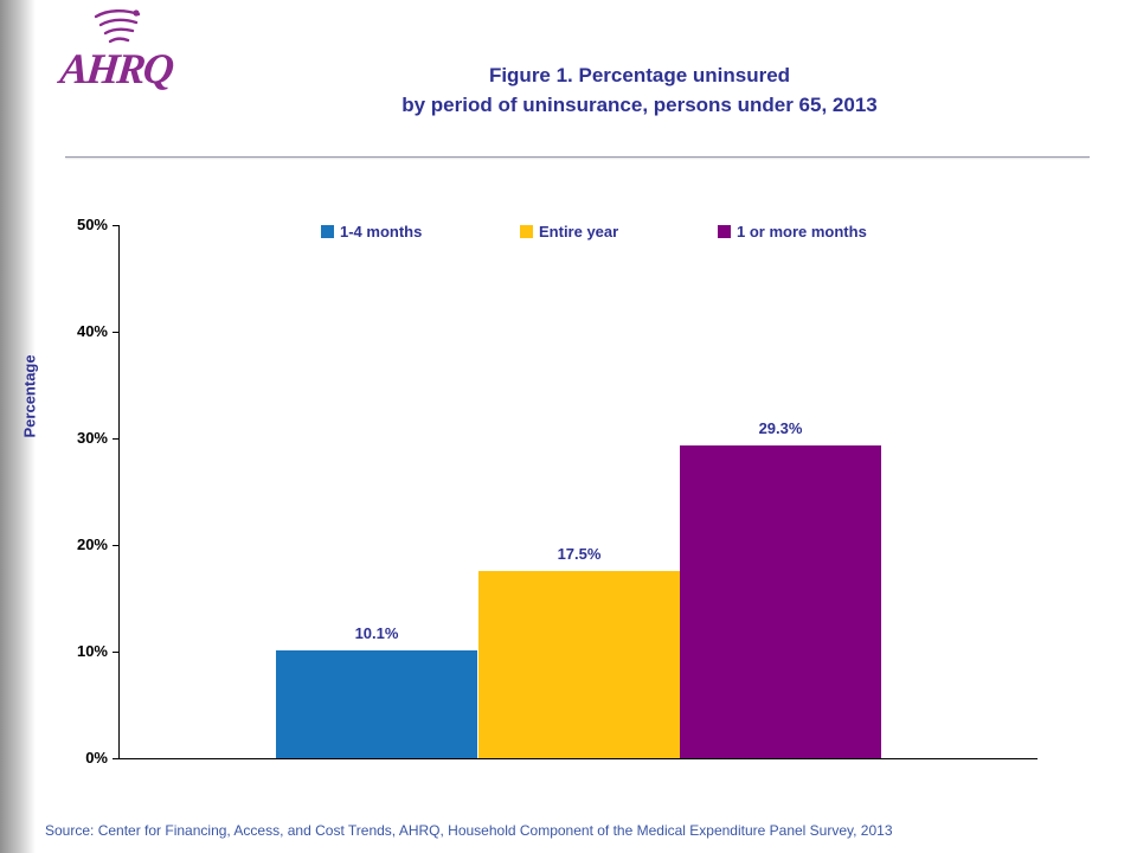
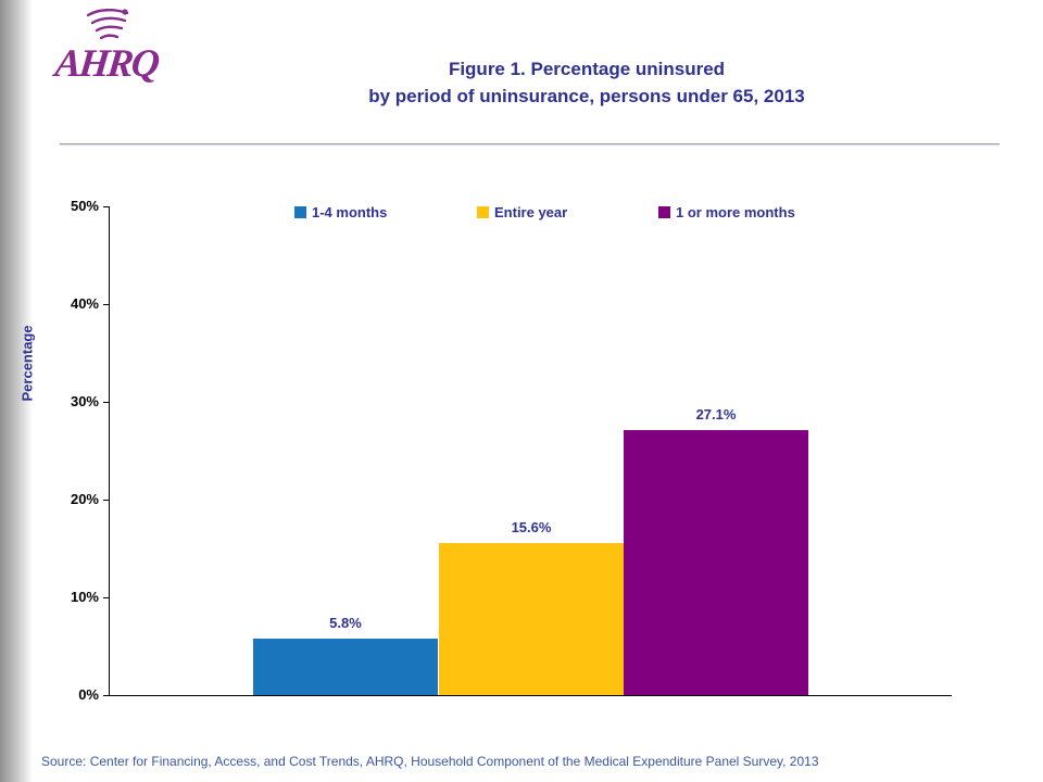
1-4 months: 10.1% -> 5.8%
Entire year: 17.5% -> 15.6%
1 or more months: 29.3% -> 27.1%
